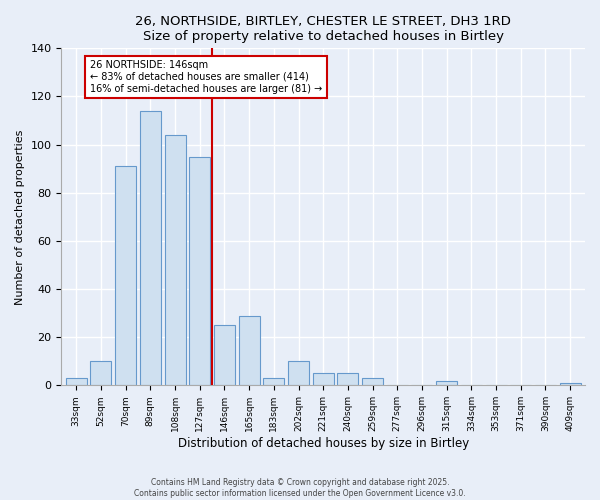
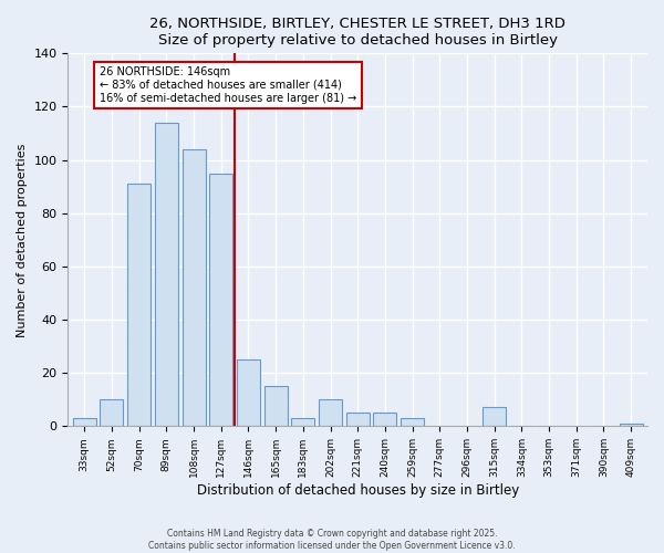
165sqm: 29 -> 15
315sqm: 2 -> 7
